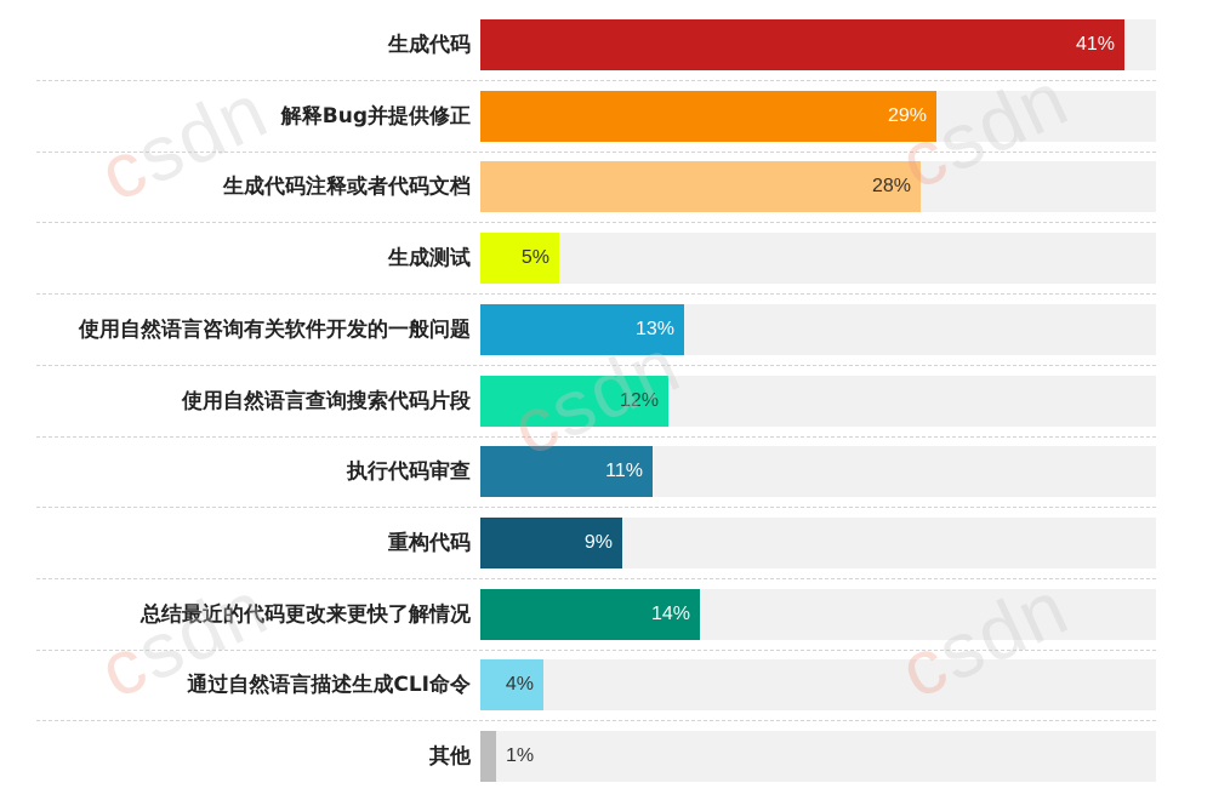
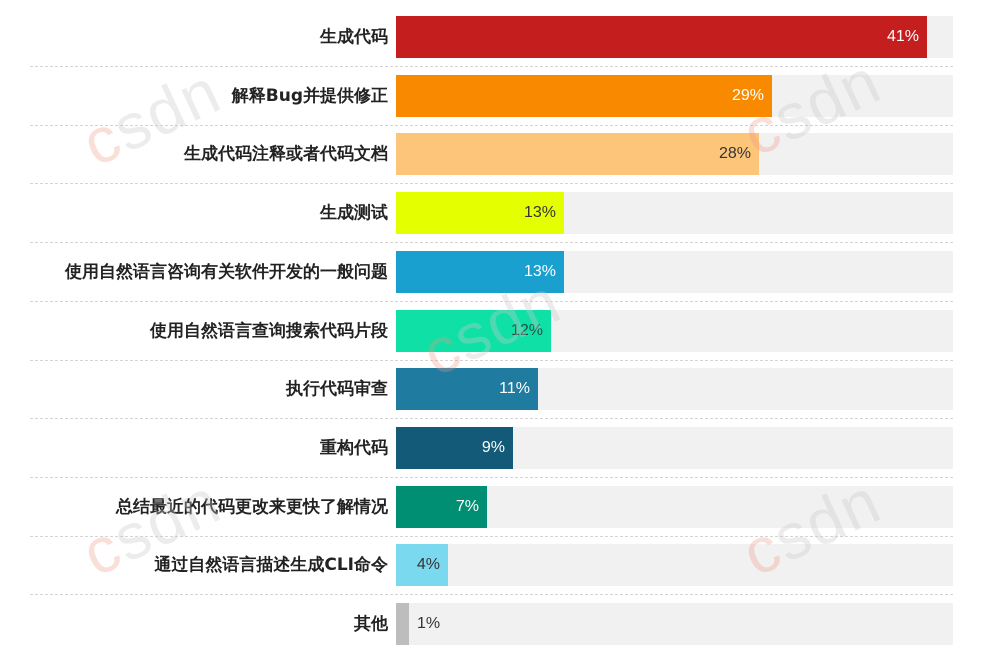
生成测试: 5% -> 13%
总结最近的代码更改来更快了解情况: 14% -> 7%
